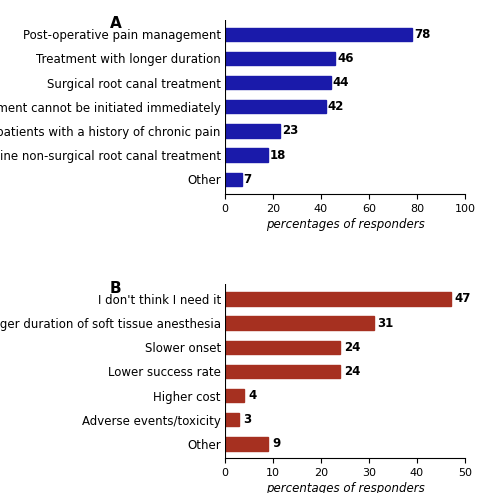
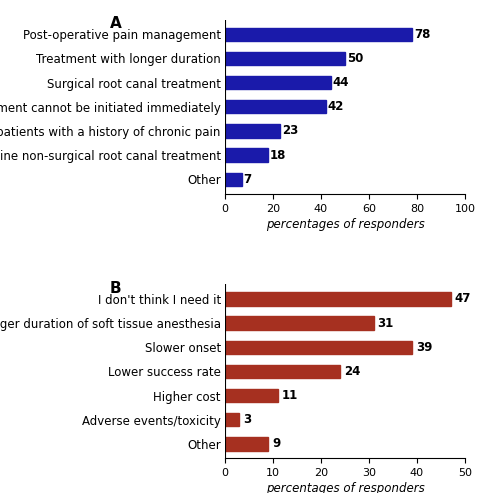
Treatment with longer duration: 46 -> 50
Slower onset: 24 -> 39
Higher cost: 4 -> 11
